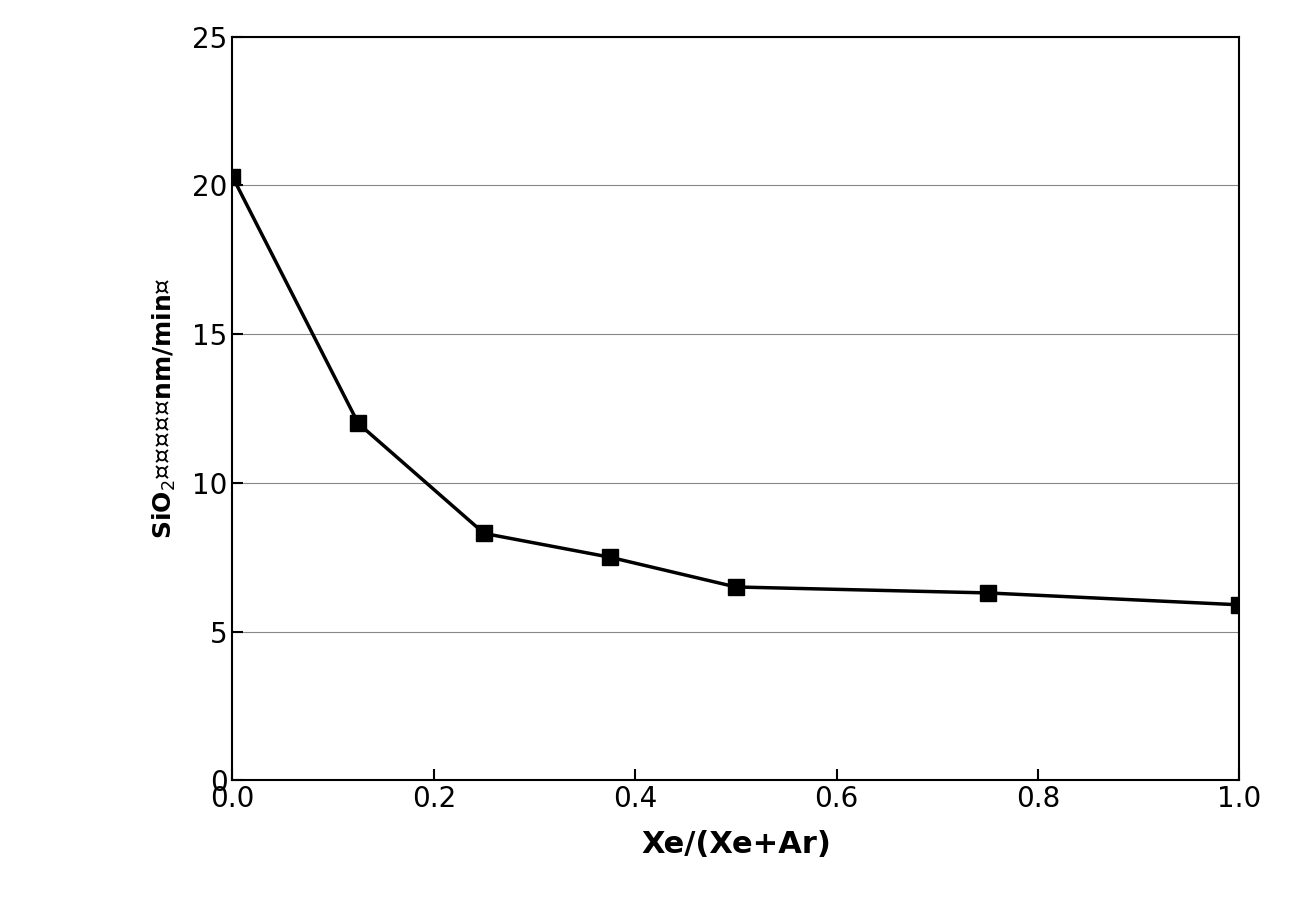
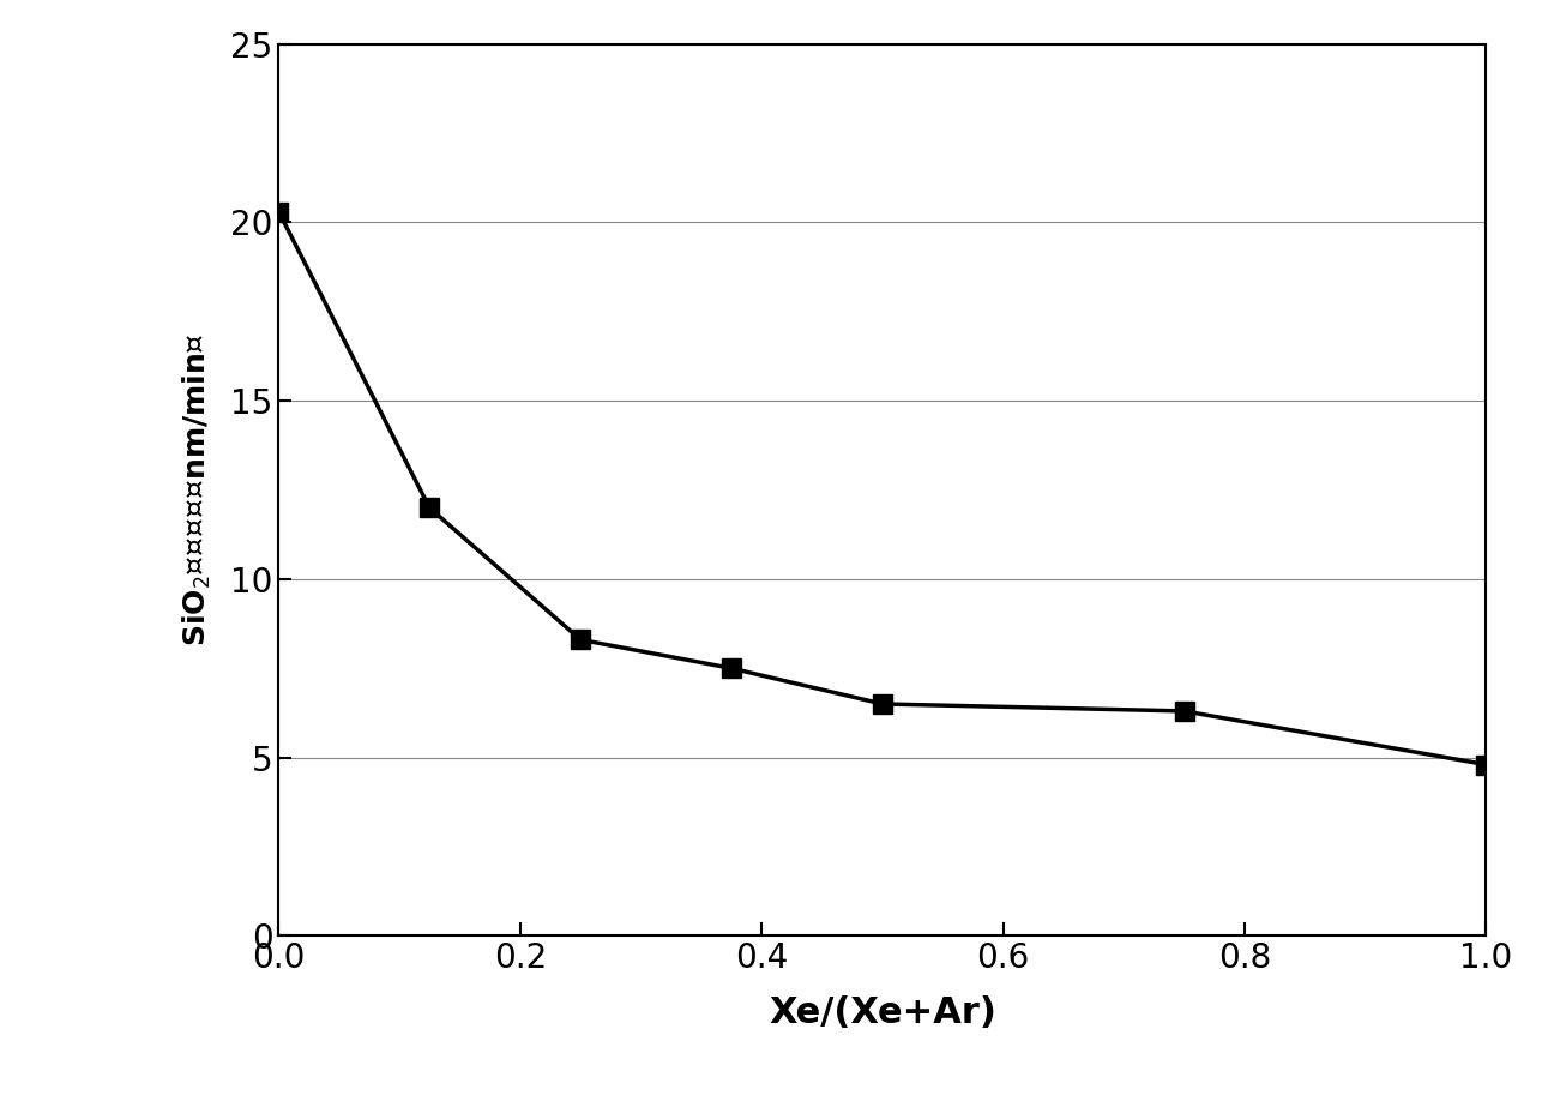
1.0: 5.9 -> 4.8
